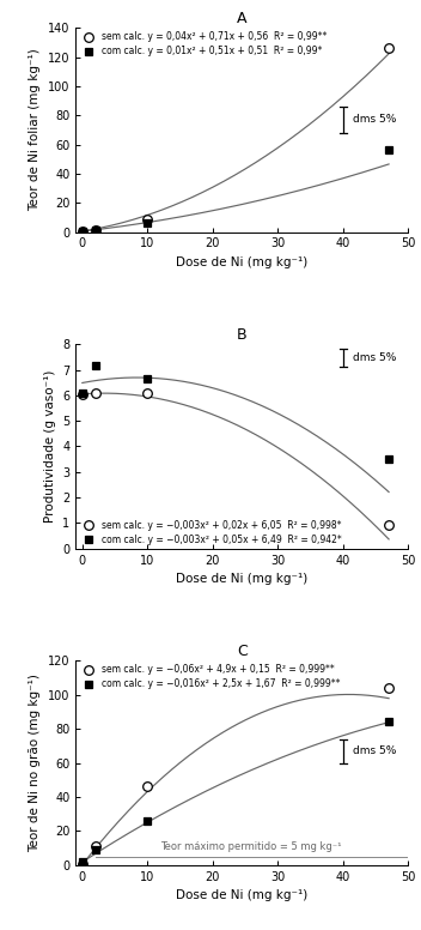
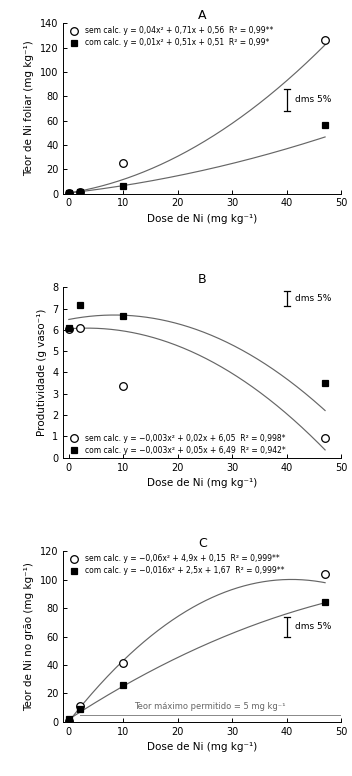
A/sem calc. y = 0,04x² + 0,71x + 0,56 R² = 0,99**/10: 9 -> 25
B/sem calc. y = −0,003x² + 0,02x + 6,05 R² = 0,998*/10: 6.07 -> 3.35
C/sem calc. y = −0,06x² + 4,9x + 0,15 R² = 0,999**/10: 46 -> 41
